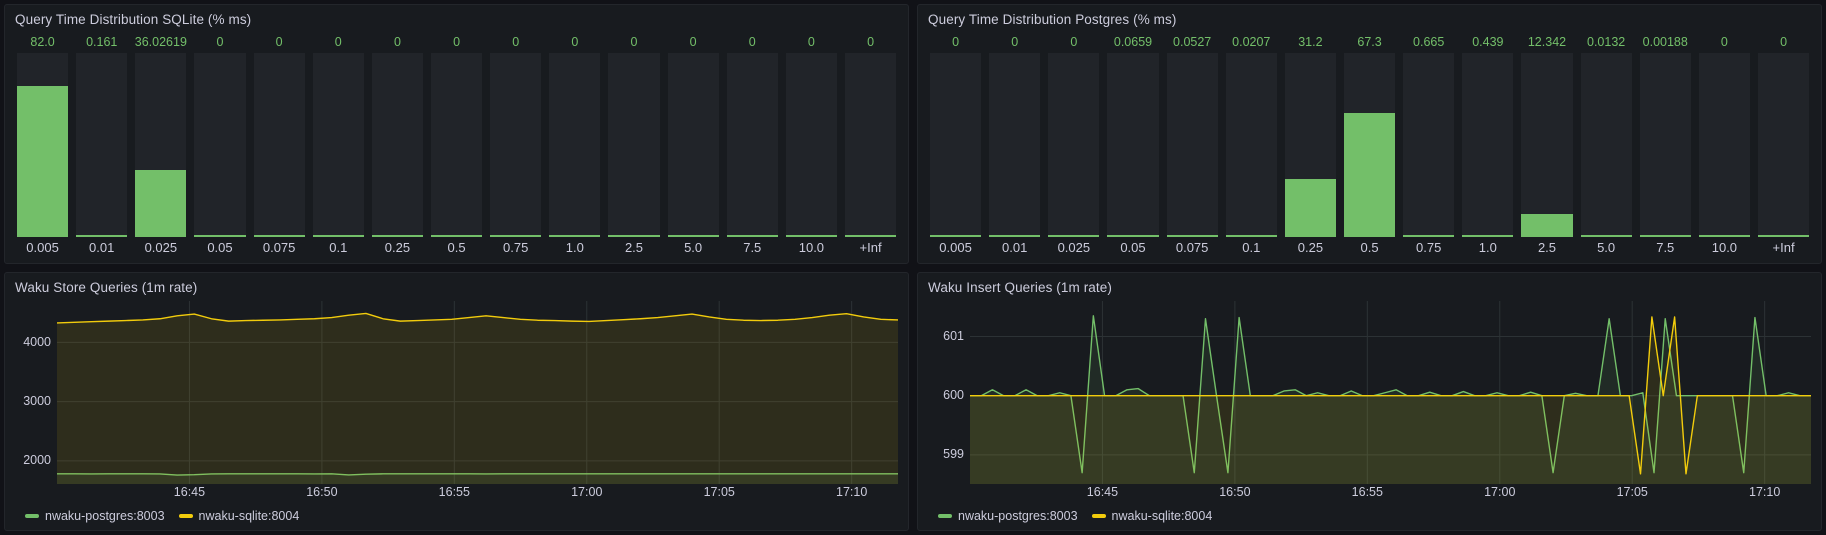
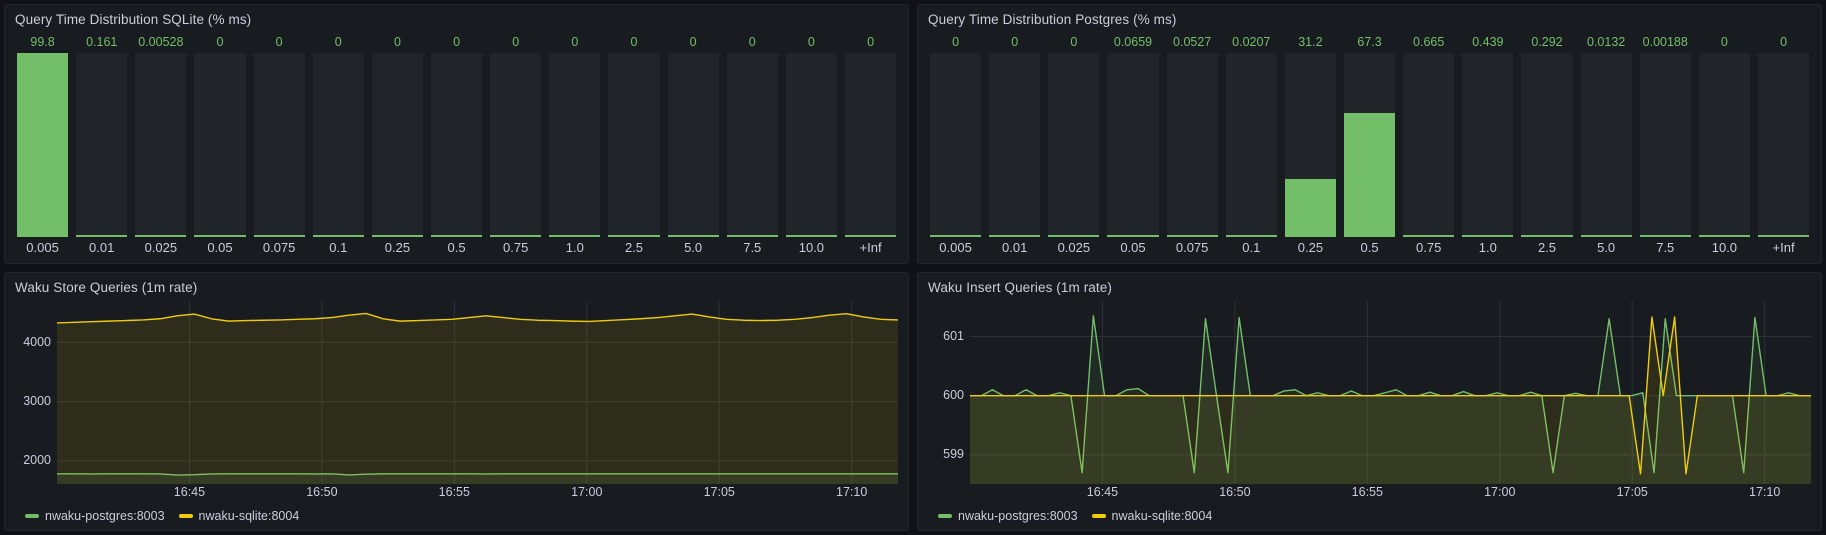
Query Time Distribution SQLite (% ms)/0.005: 82.0 -> 99.8
Query Time Distribution SQLite (% ms)/0.025: 36.02619 -> 0.00528
Query Time Distribution Postgres (% ms)/2.5: 12.342 -> 0.292
